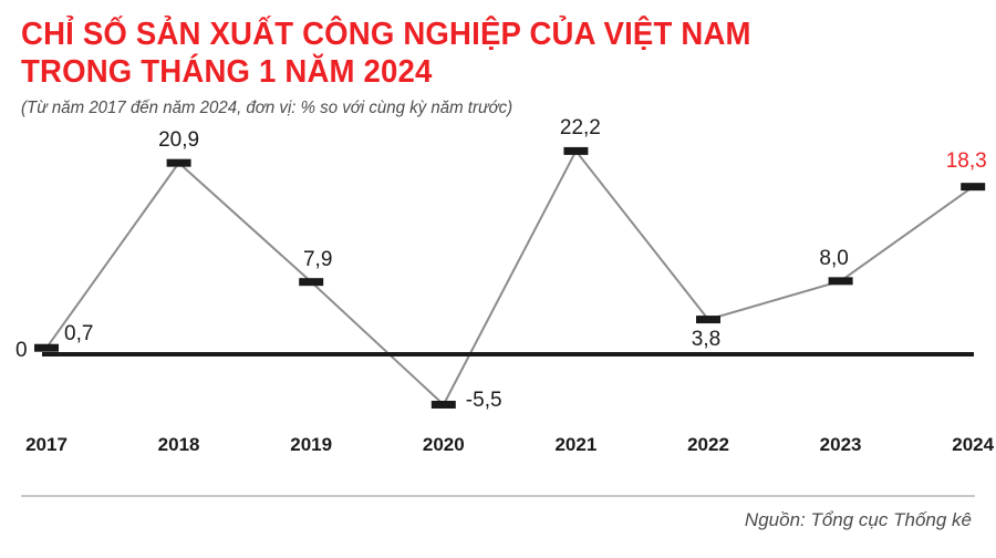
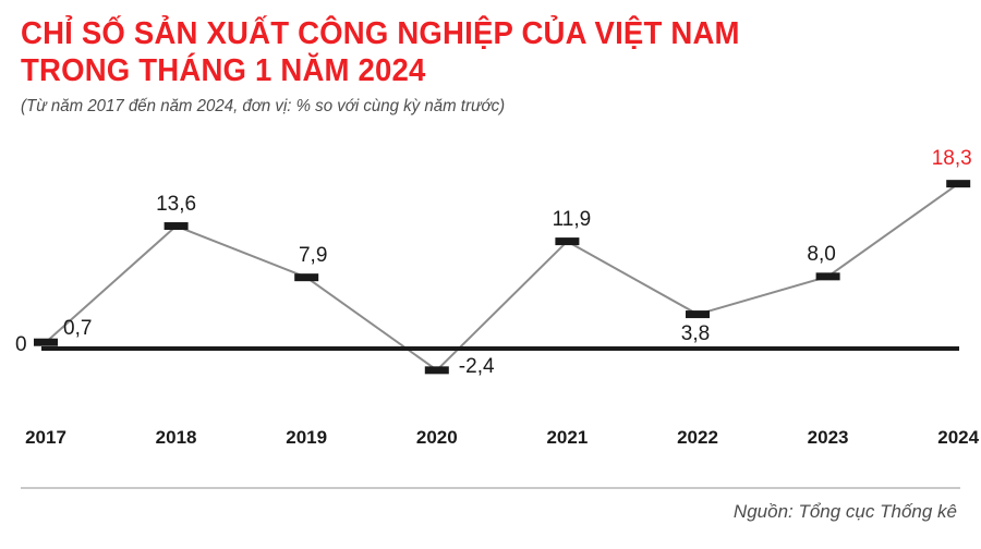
2018: 20,9 -> 13,6
2020: -5,5 -> -2,4
2021: 22,2 -> 11,9
